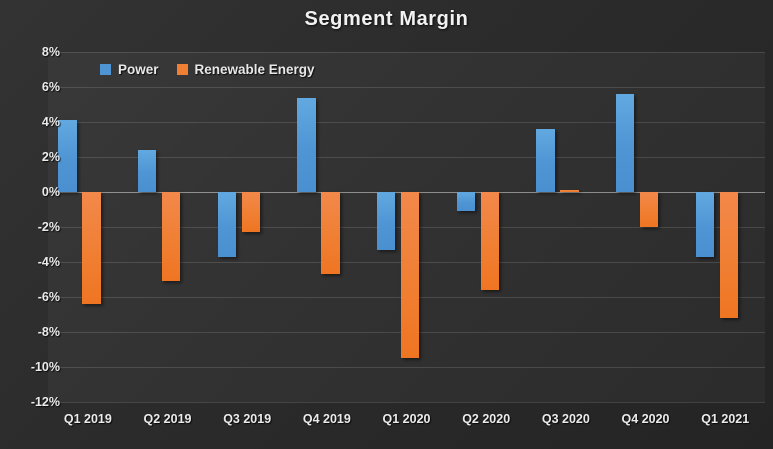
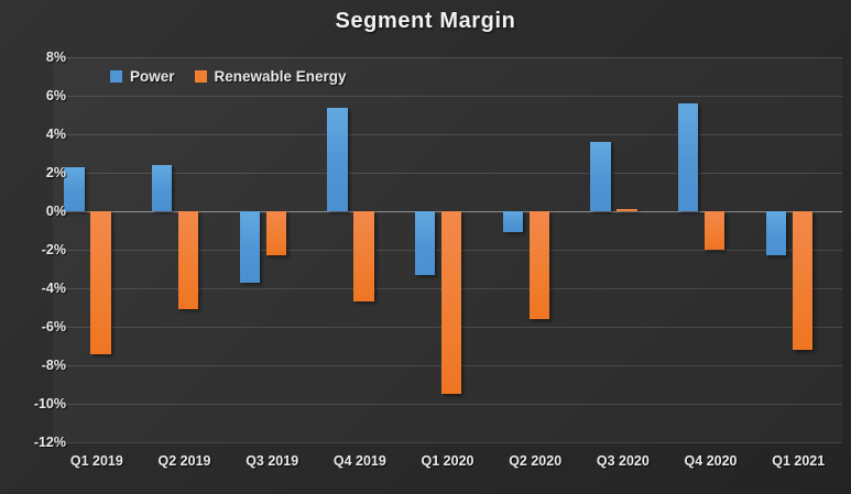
Power/Q1 2019: 4.1% -> 2.3%
Renewable Energy/Q1 2019: -6.4% -> -7.4%
Power/Q1 2021: -3.7% -> -2.3%
